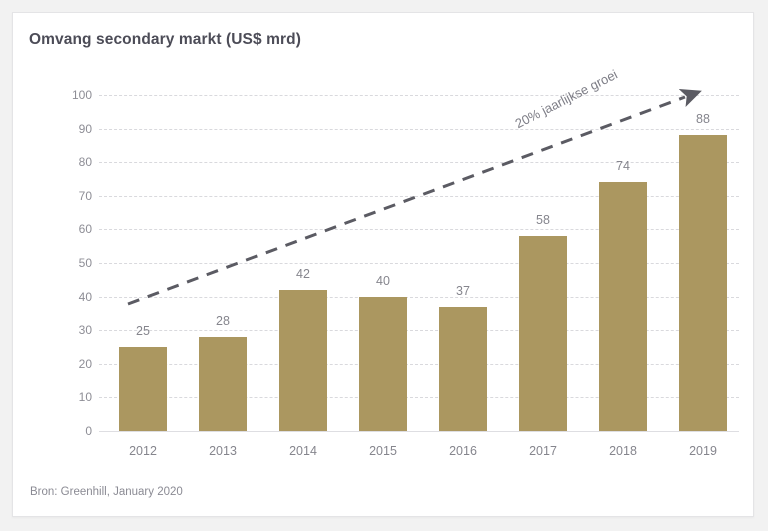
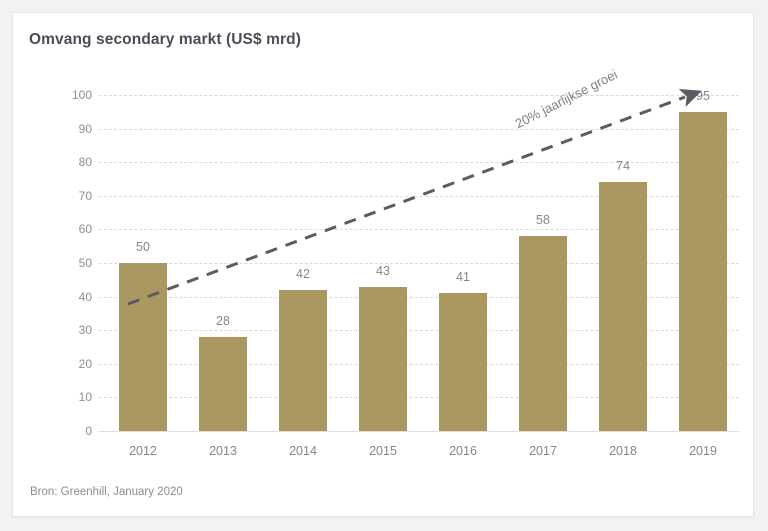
2012: 25 -> 50
2015: 40 -> 43
2016: 37 -> 41
2019: 88 -> 95
